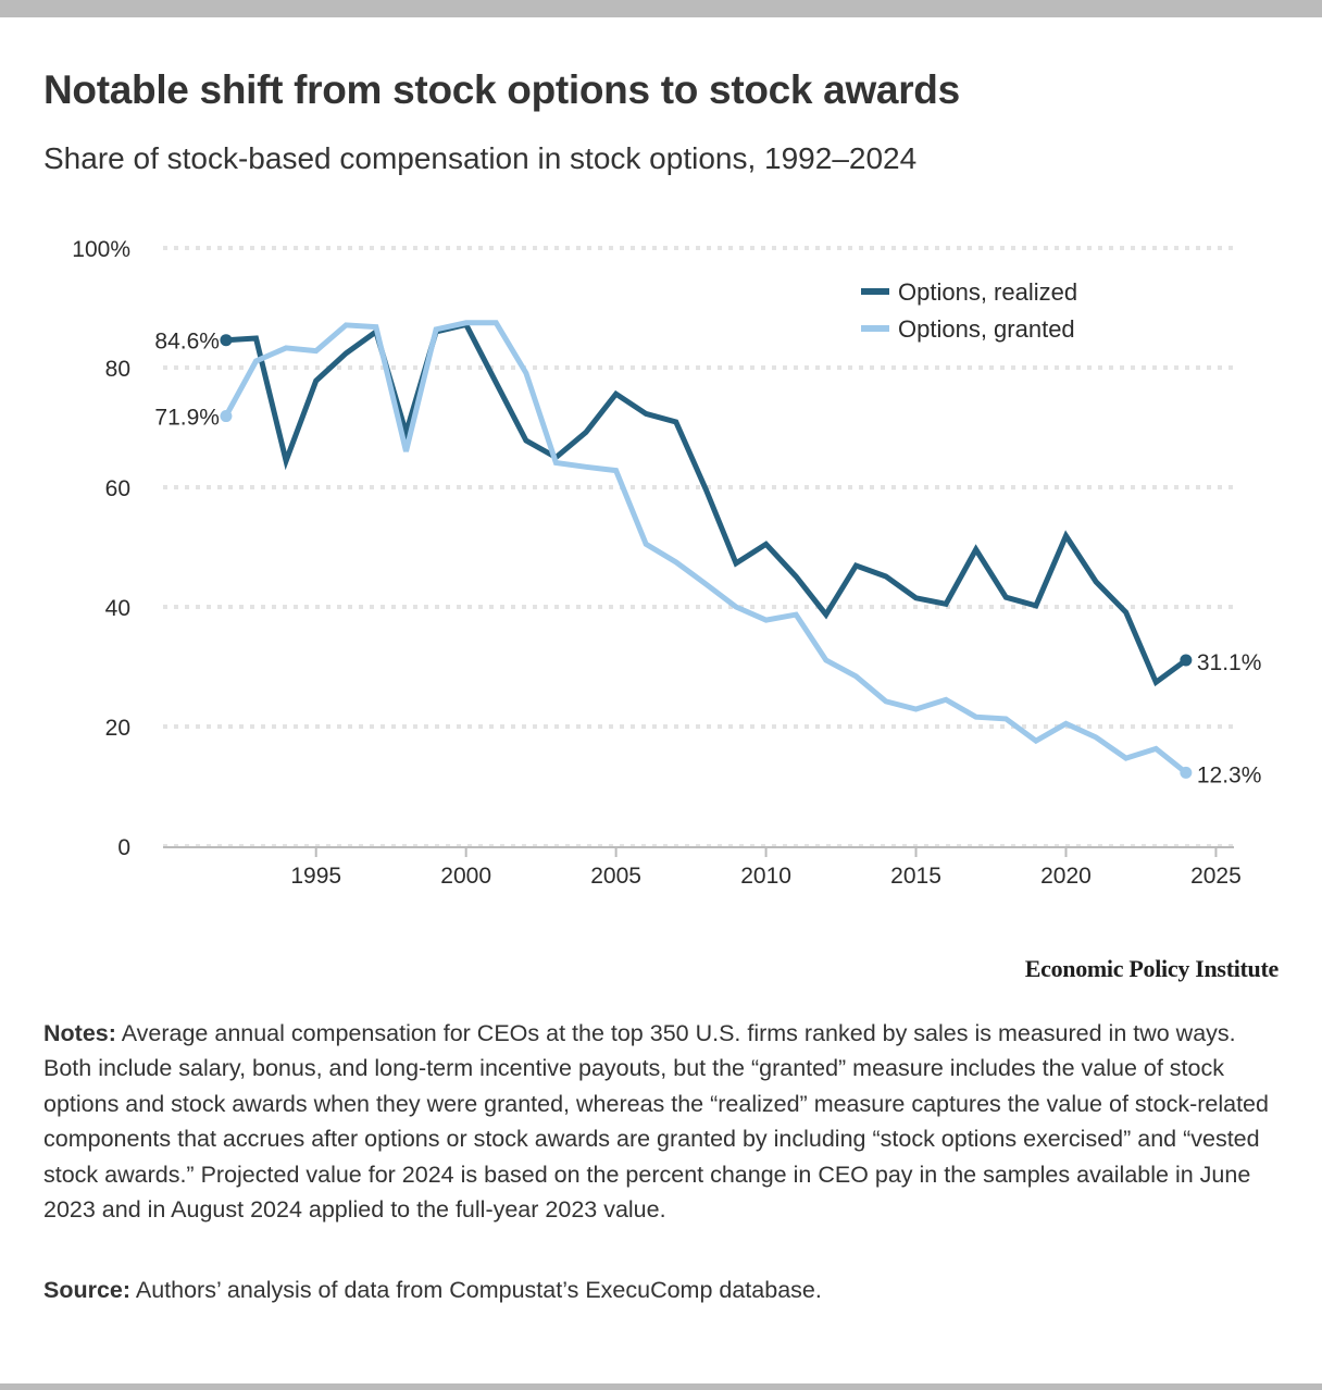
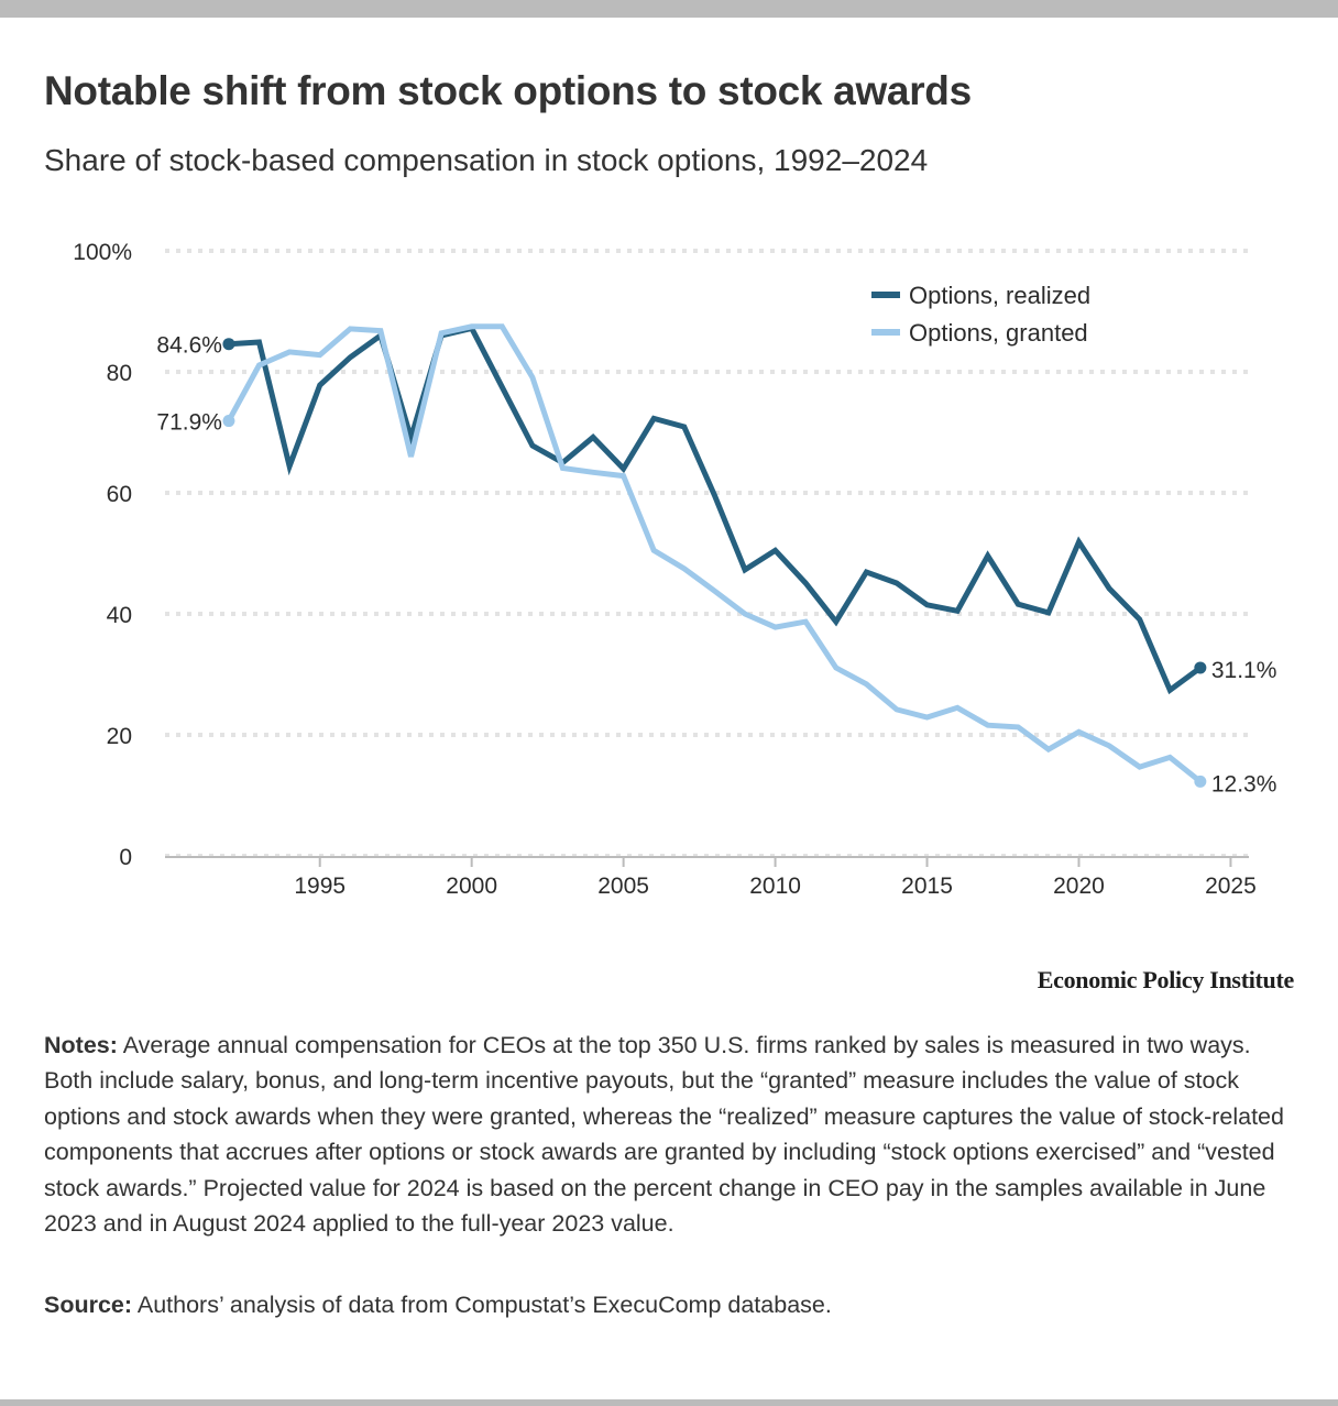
Options, realized/2005: 76% -> 64%
